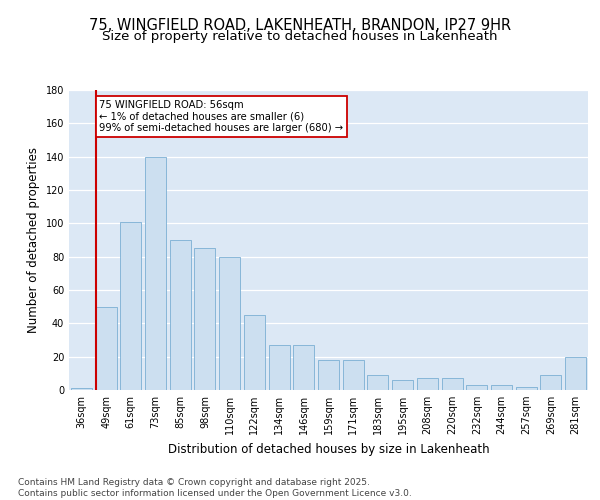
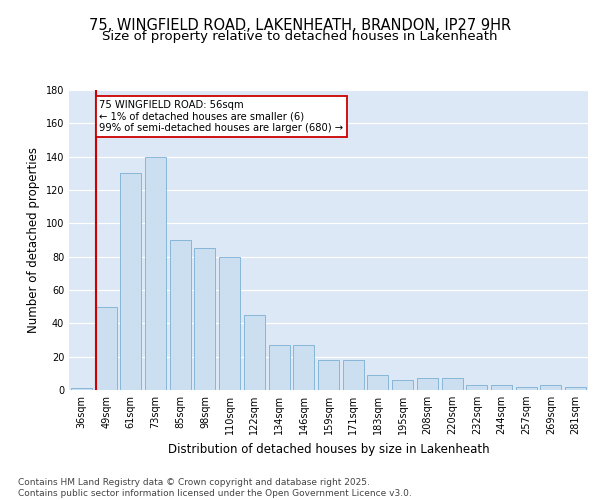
61sqm: 101 -> 130
269sqm: 9 -> 3
281sqm: 20 -> 2
